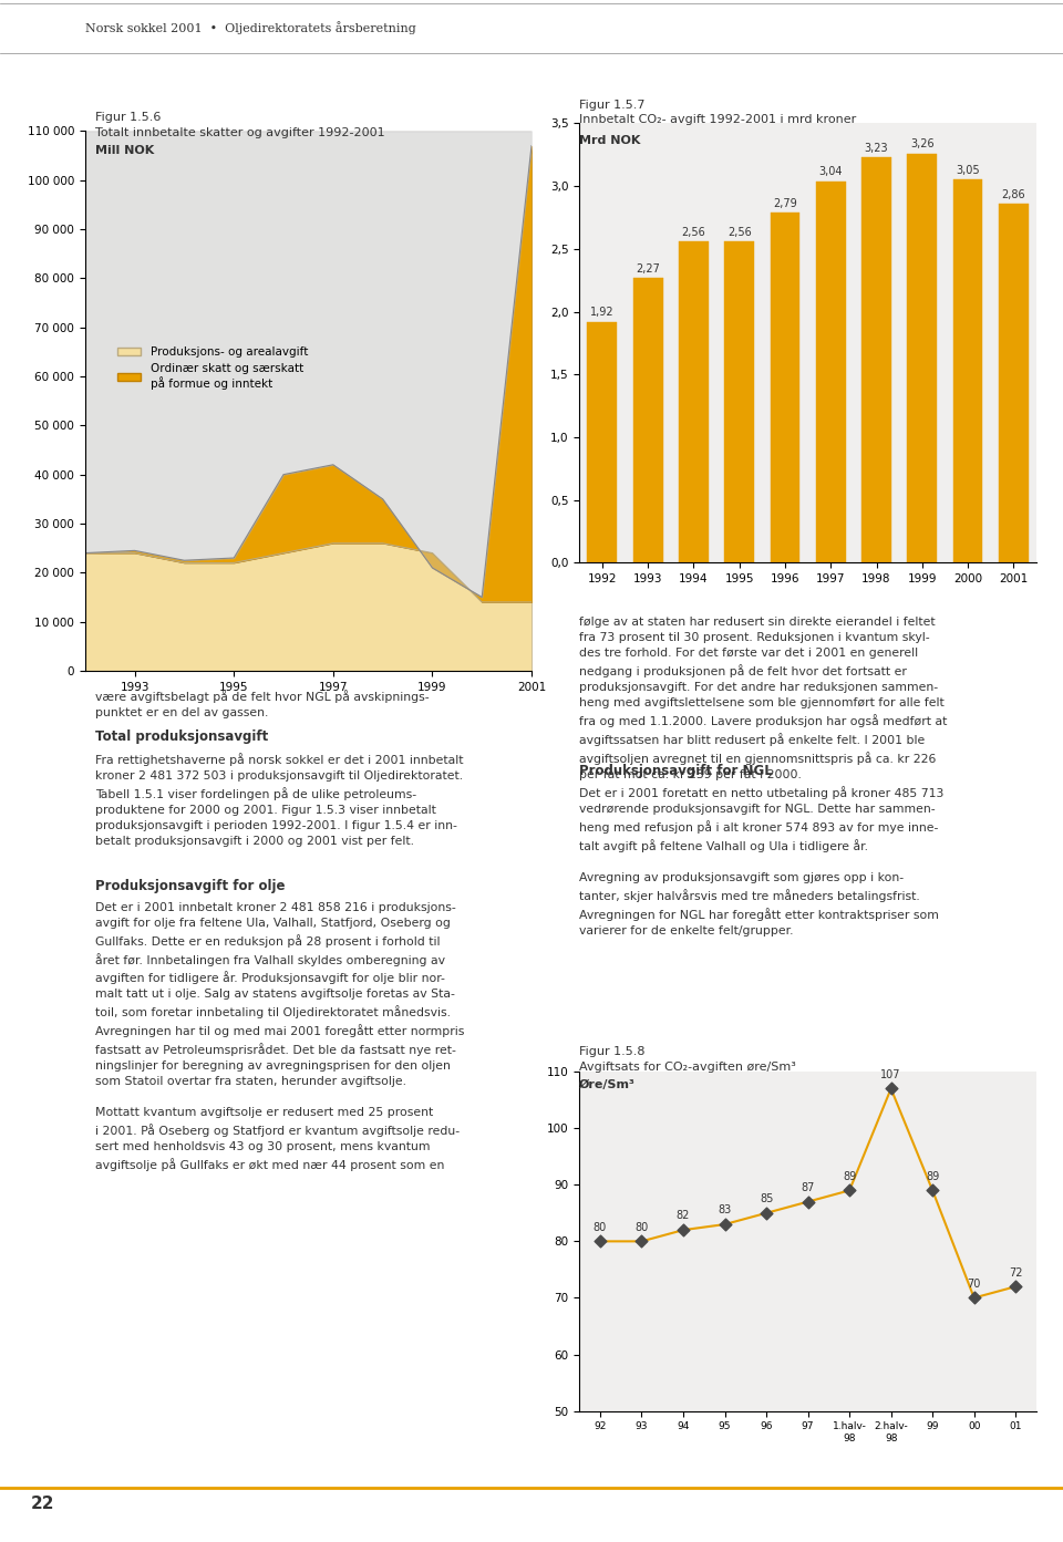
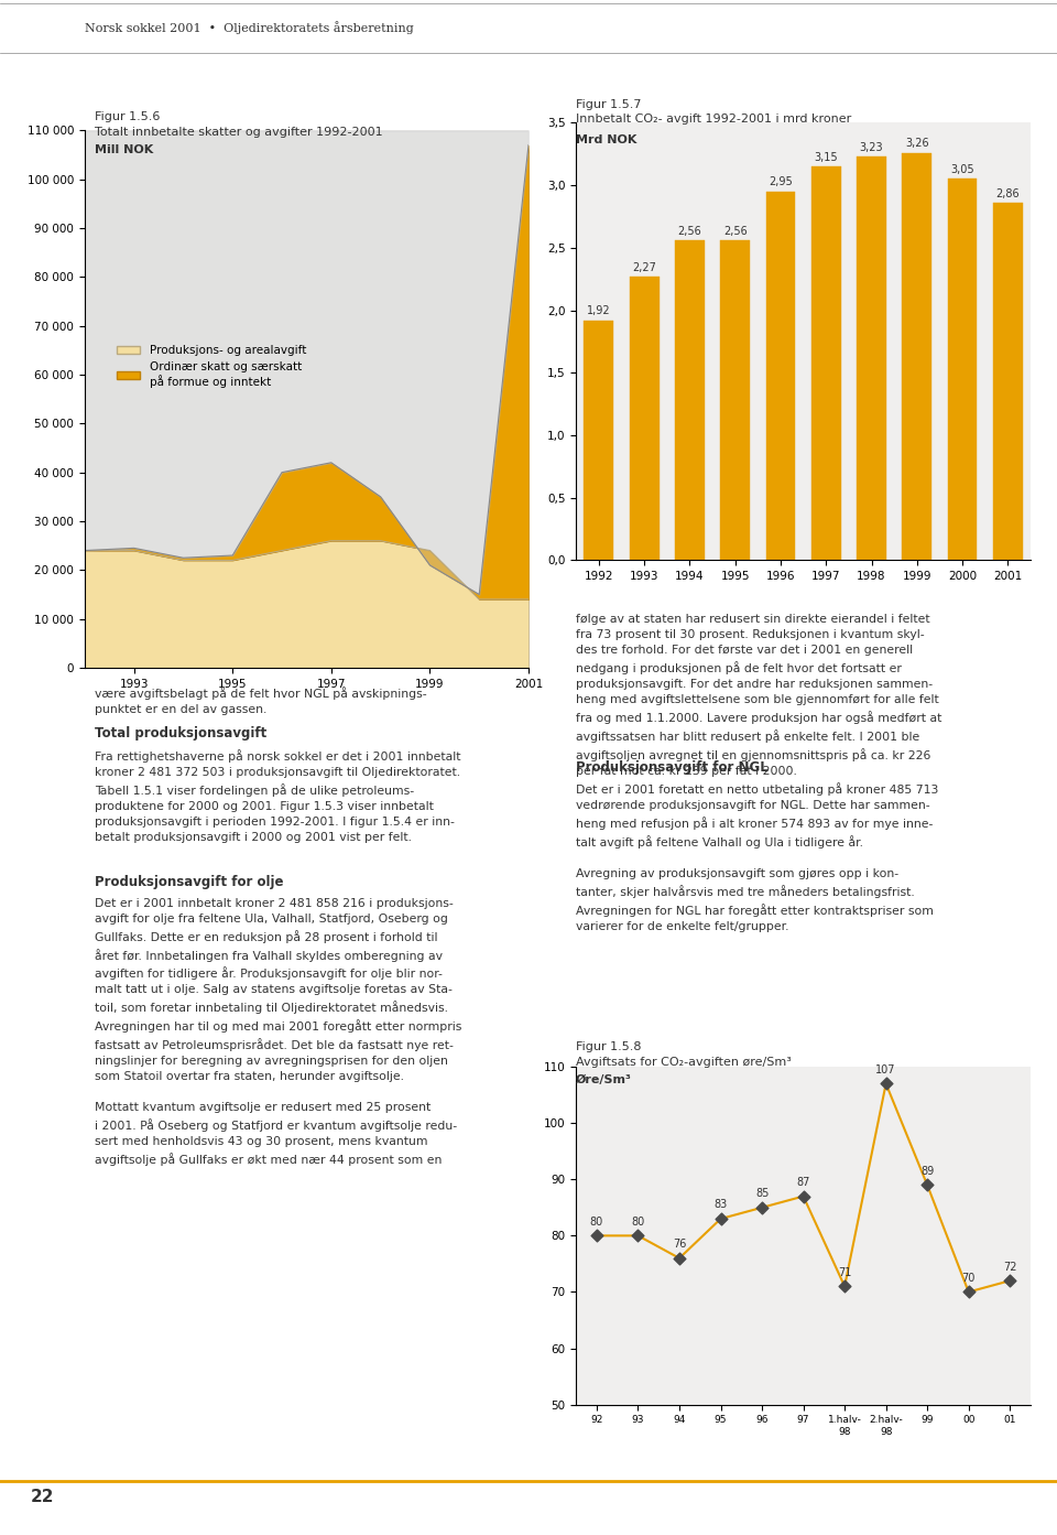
1996: 2,79 -> 2,95
1997: 3,04 -> 3,15
94: 82 -> 76
1.halv- 98: 89 -> 71
